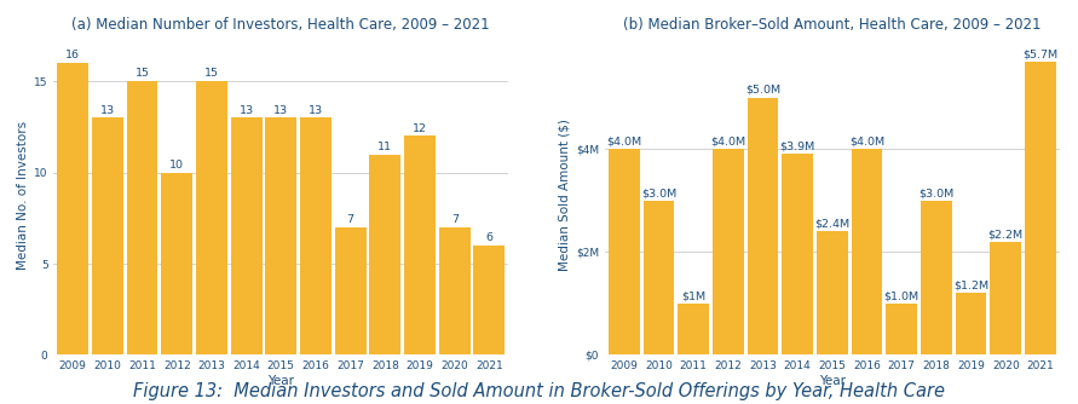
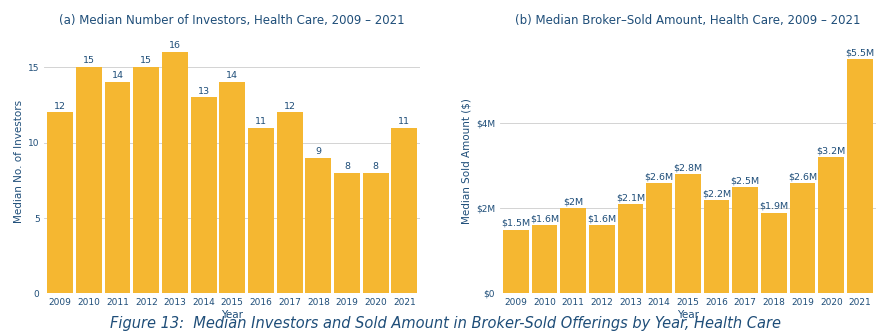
(a) Median Number of Investors, Health Care, 2009 – 2021/2009: 16 -> 12
(a) Median Number of Investors, Health Care, 2009 – 2021/2010: 13 -> 15
(a) Median Number of Investors, Health Care, 2009 – 2021/2011: 15 -> 14
(a) Median Number of Investors, Health Care, 2009 – 2021/2012: 10 -> 15
(a) Median Number of Investors, Health Care, 2009 – 2021/2013: 15 -> 16
(a) Median Number of Investors, Health Care, 2009 – 2021/2015: 13 -> 14
(a) Median Number of Investors, Health Care, 2009 – 2021/2016: 13 -> 11
(a) Median Number of Investors, Health Care, 2009 – 2021/2017: 7 -> 12
(a) Median Number of Investors, Health Care, 2009 – 2021/2018: 11 -> 9
(a) Median Number of Investors, Health Care, 2009 – 2021/2019: 12 -> 8
(a) Median Number of Investors, Health Care, 2009 – 2021/2020: 7 -> 8
(a) Median Number of Investors, Health Care, 2009 – 2021/2021: 6 -> 11
(b) Median Broker–Sold Amount, Health Care, 2009 – 2021/2009: $4.0M -> $1.5M
(b) Median Broker–Sold Amount, Health Care, 2009 – 2021/2010: $3.0M -> $1.6M
(b) Median Broker–Sold Amount, Health Care, 2009 – 2021/2011: $1M -> $2M
(b) Median Broker–Sold Amount, Health Care, 2009 – 2021/2012: $4.0M -> $1.6M
(b) Median Broker–Sold Amount, Health Care, 2009 – 2021/2013: $5.0M -> $2.1M
(b) Median Broker–Sold Amount, Health Care, 2009 – 2021/2014: $3.9M -> $2.6M
(b) Median Broker–Sold Amount, Health Care, 2009 – 2021/2015: $2.4M -> $2.8M
(b) Median Broker–Sold Amount, Health Care, 2009 – 2021/2016: $4.0M -> $2.2M
(b) Median Broker–Sold Amount, Health Care, 2009 – 2021/2017: $1.0M -> $2.5M
(b) Median Broker–Sold Amount, Health Care, 2009 – 2021/2018: $3.0M -> $1.9M
(b) Median Broker–Sold Amount, Health Care, 2009 – 2021/2019: $1.2M -> $2.6M
(b) Median Broker–Sold Amount, Health Care, 2009 – 2021/2020: $2.2M -> $3.2M
(b) Median Broker–Sold Amount, Health Care, 2009 – 2021/2021: $5.7M -> $5.5M
